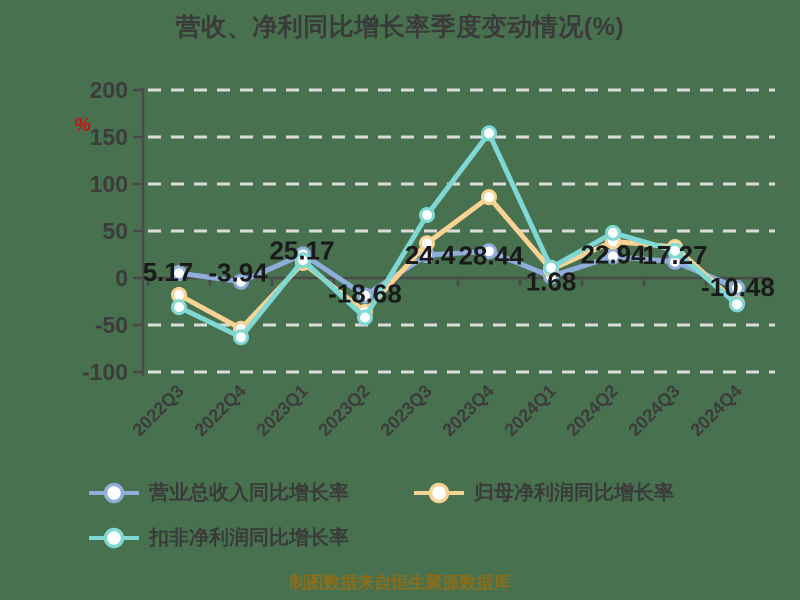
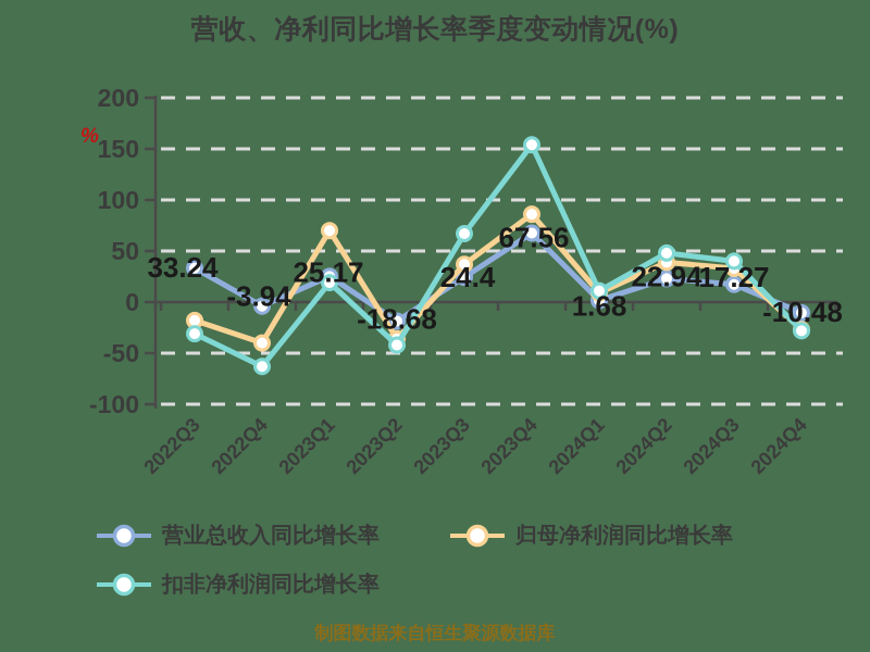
营业总收入同比增长率/2022Q3: 5.17 -> 33.24
归母净利润同比增长率/2022Q4: -50 -> -40
归母净利润同比增长率/2023Q1: 20 -> 70
营业总收入同比增长率/2023Q4: 28.44 -> 67.56
扣非净利润同比增长率/2024Q3: 30 -> 40
